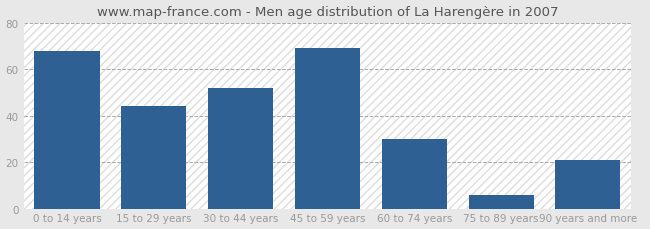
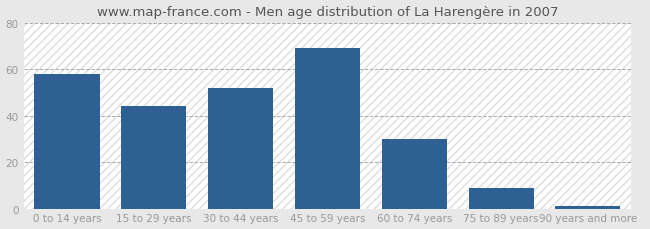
0 to 14 years: 68 -> 58
75 to 89 years: 6 -> 9
90 years and more: 21 -> 1
